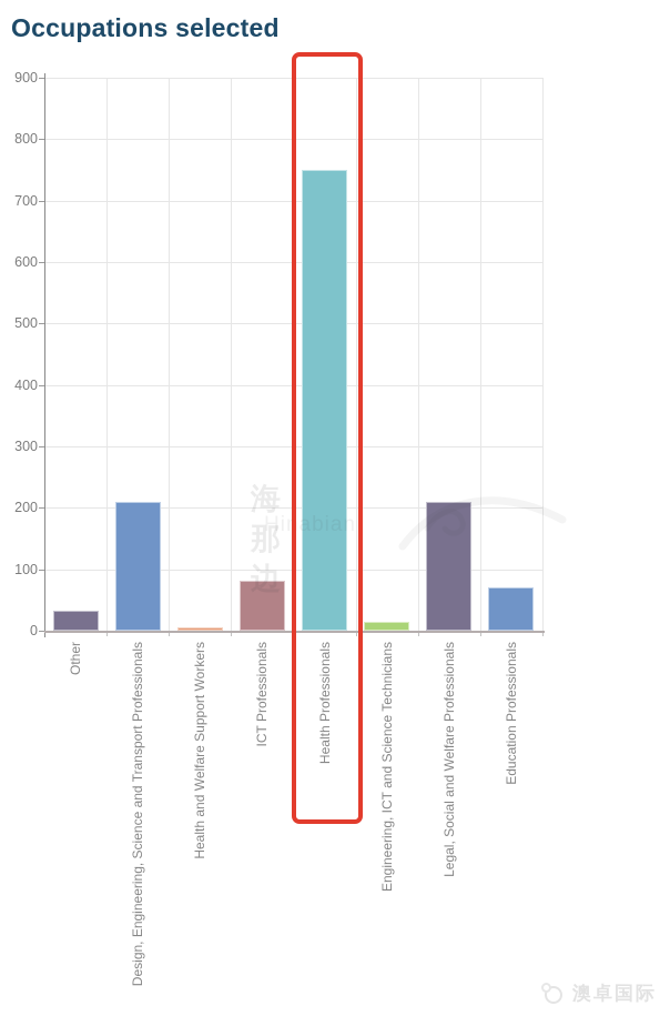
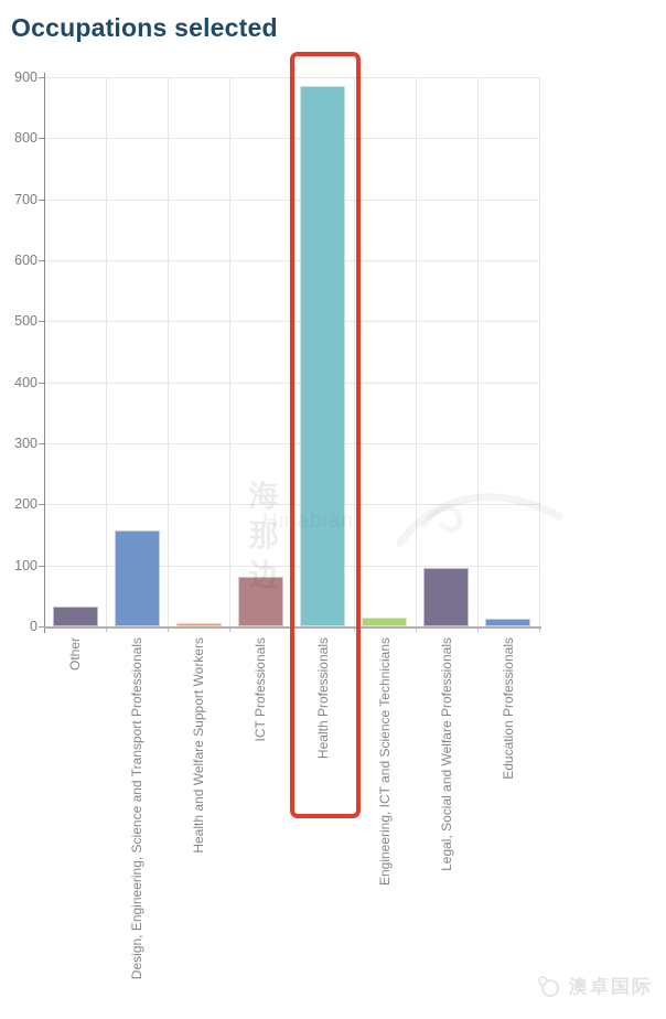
Design, Engineering, Science and Transport Professionals: 210 -> 160
Health Professionals: 750 -> 890
Legal, Social and Welfare Professionals: 210 -> 100
Education Professionals: 70 -> 10
